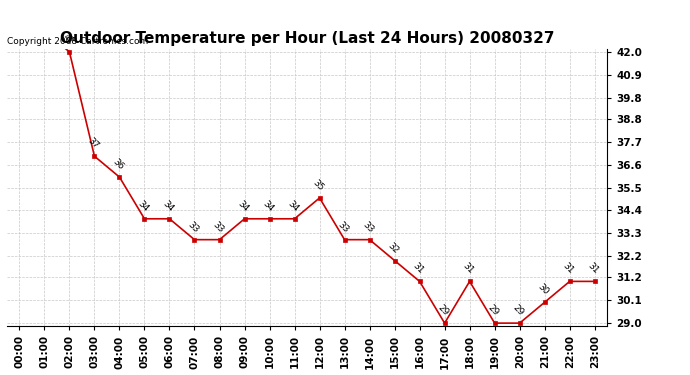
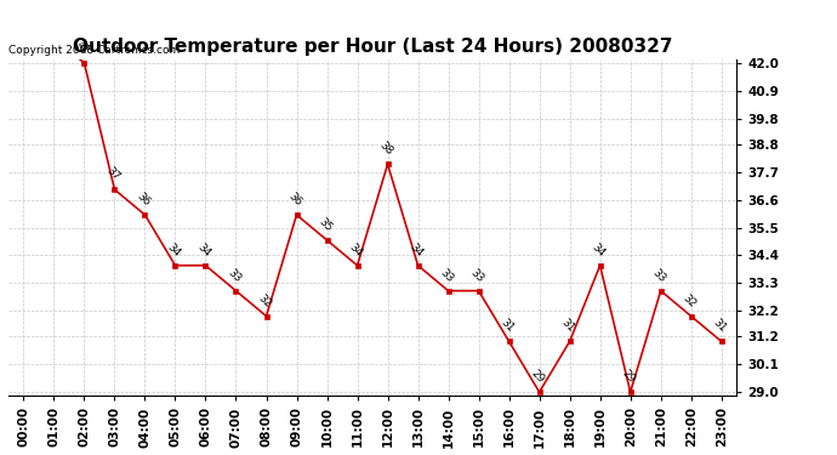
08:00: 33 -> 32
09:00: 34 -> 36
10:00: 34 -> 35
12:00: 35 -> 38
13:00: 33 -> 34
15:00: 32 -> 33
19:00: 29 -> 34
21:00: 30 -> 33
22:00: 31 -> 32
